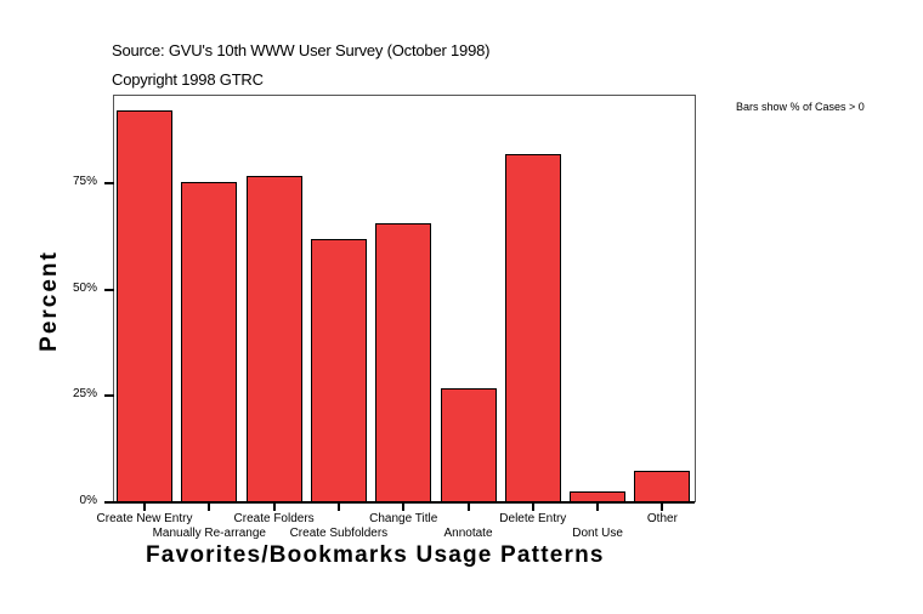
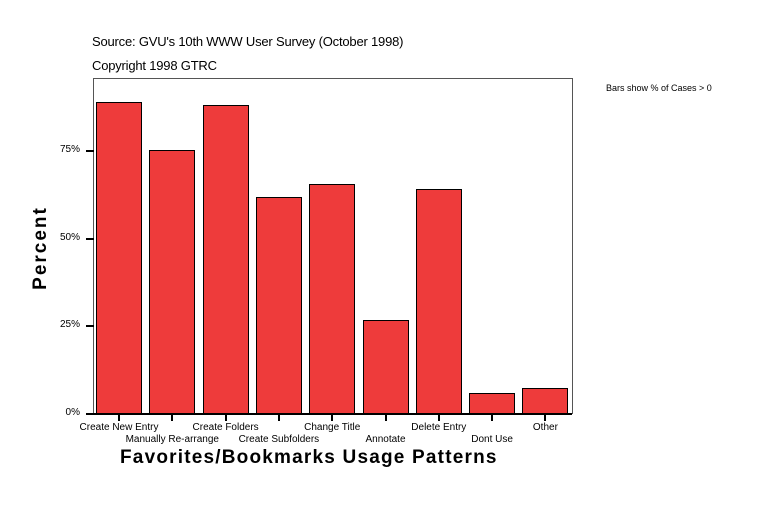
Create New Entry: 92% -> 89%
Create Folders: 77% -> 88%
Delete Entry: 82% -> 64%
Dont Use: 3% -> 6%
